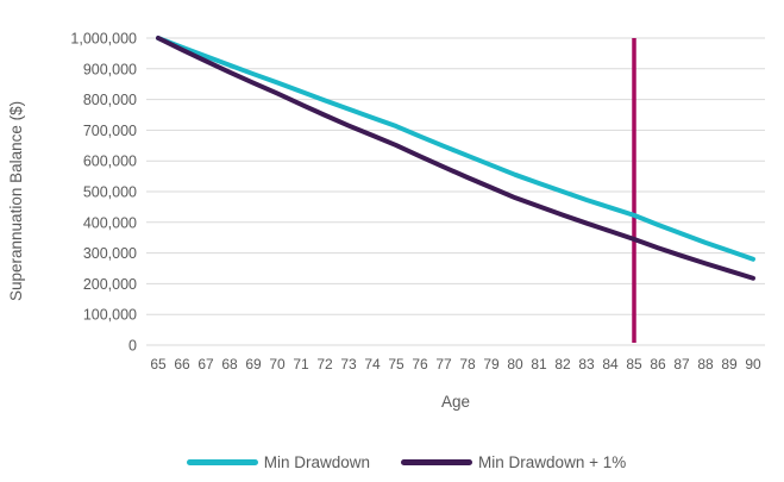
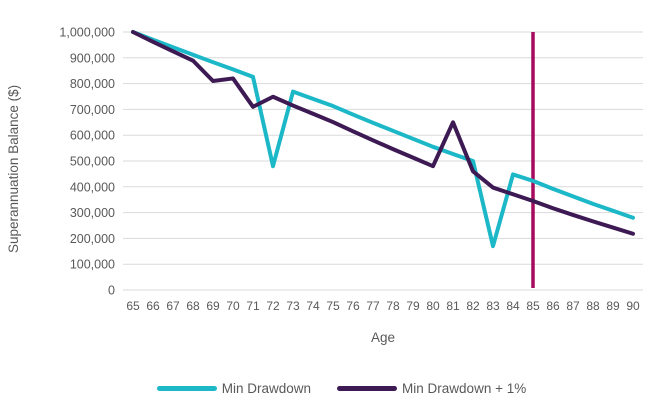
Min Drawdown + 1%/69: 850000 -> 810000
Min Drawdown + 1%/71: 780000 -> 710000
Min Drawdown/72: 800000 -> 480000
Min Drawdown + 1%/81: 450000 -> 650000
Min Drawdown + 1%/82: 420000 -> 460000
Min Drawdown/83: 470000 -> 170000
